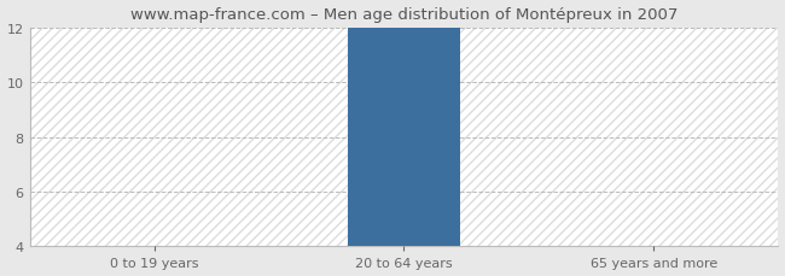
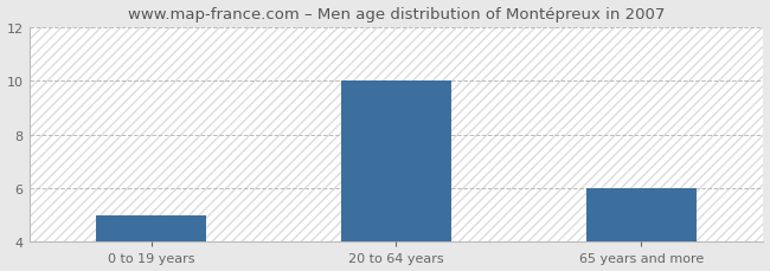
0 to 19 years: 4 -> 5
20 to 64 years: 12 -> 10
65 years and more: 4 -> 6
